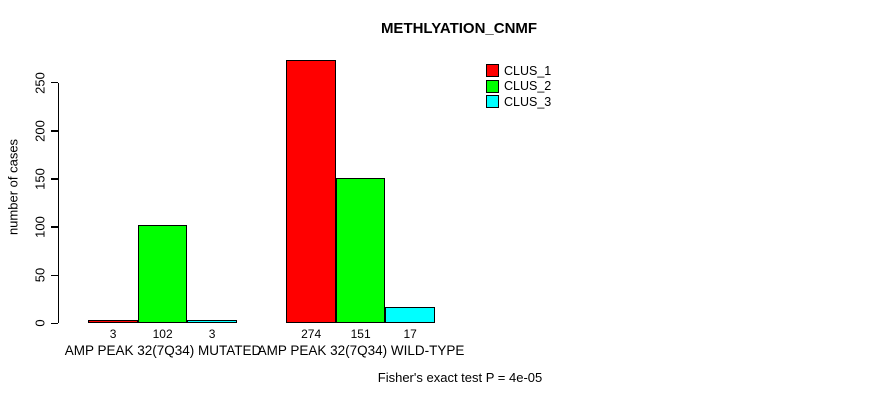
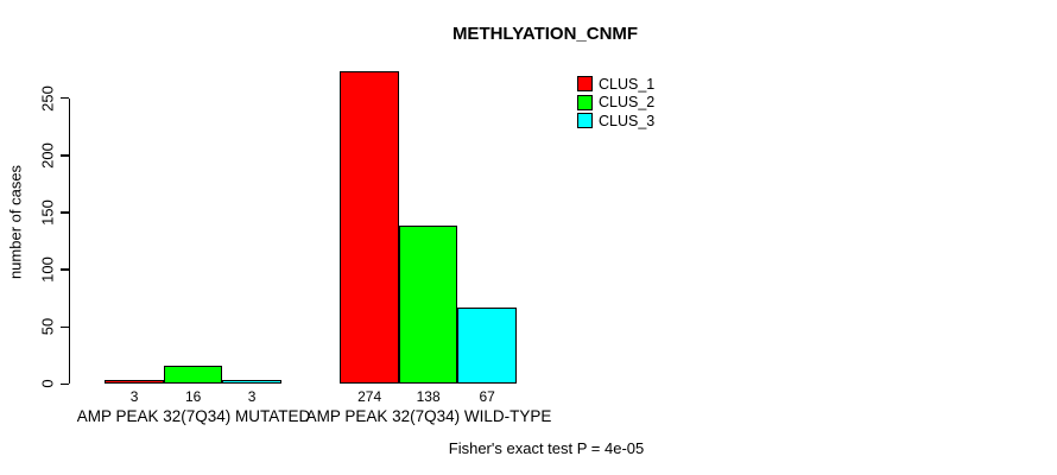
CLUS_2/AMP PEAK 32(7Q34) MUTATED: 102 -> 16
CLUS_2/AMP PEAK 32(7Q34) WILD-TYPE: 151 -> 138
CLUS_3/AMP PEAK 32(7Q34) WILD-TYPE: 17 -> 67
